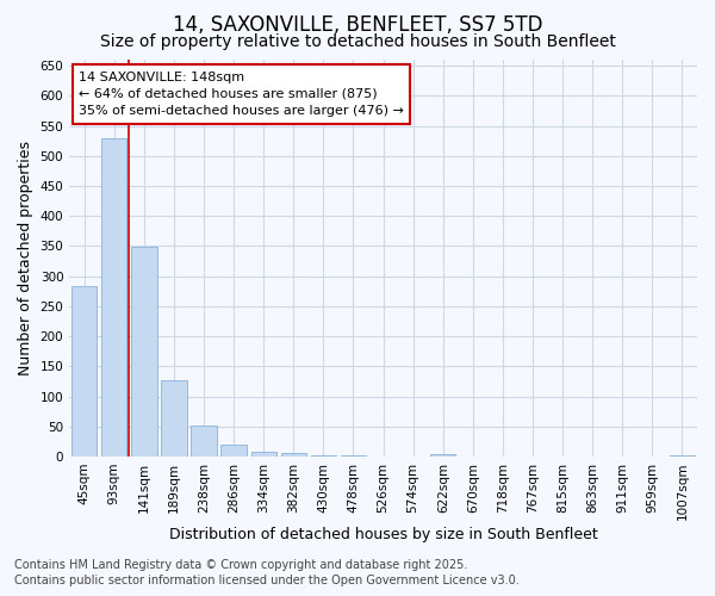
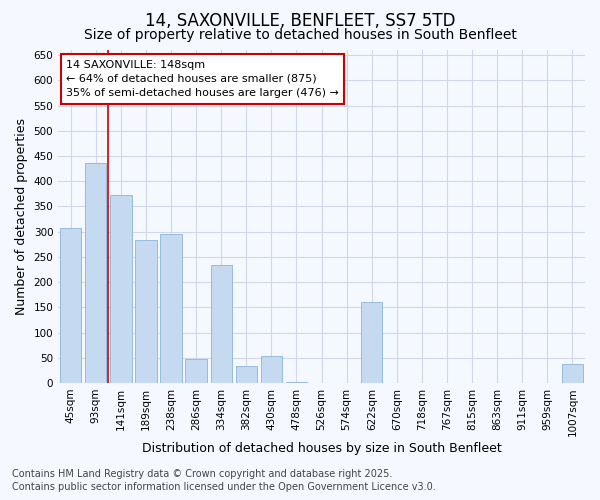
45sqm: 283 -> 308
93sqm: 530 -> 436
141sqm: 348 -> 372
189sqm: 126 -> 284
238sqm: 52 -> 296
286sqm: 19 -> 48
334sqm: 9 -> 234
382sqm: 7 -> 34
430sqm: 3 -> 54
622sqm: 4 -> 160
1007sqm: 3 -> 38
